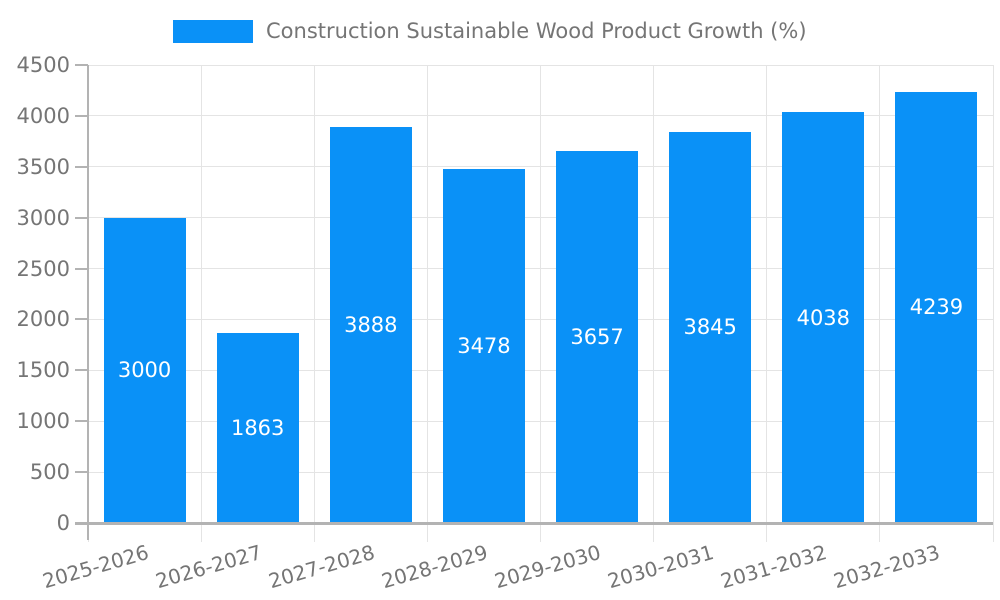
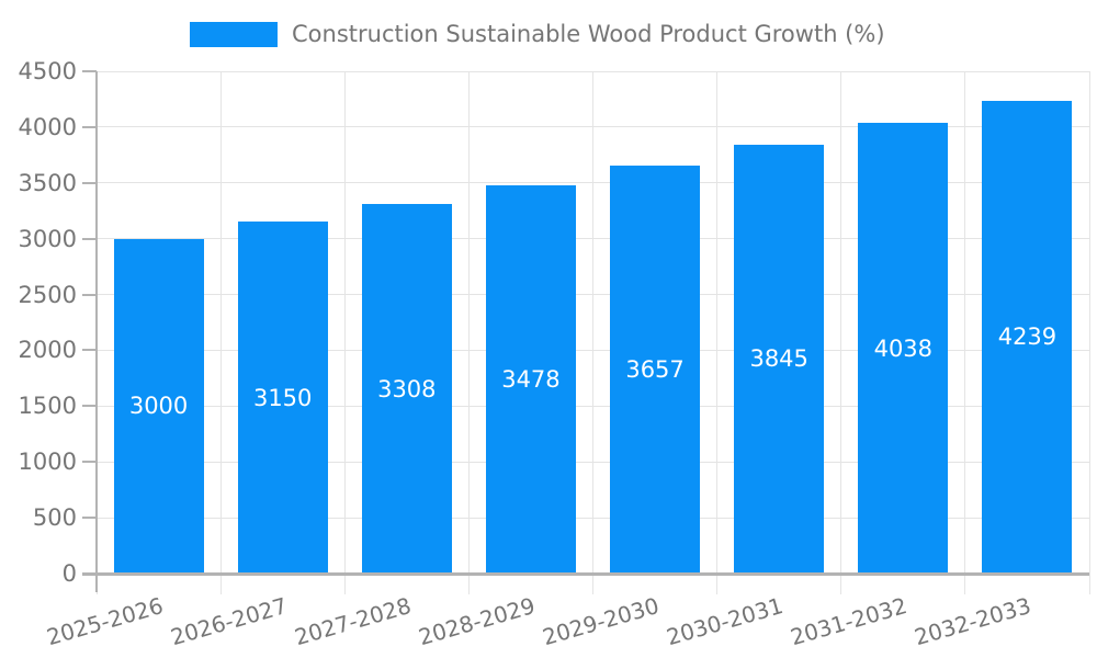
2026-2027: 1863 -> 3150
2027-2028: 3888 -> 3308
